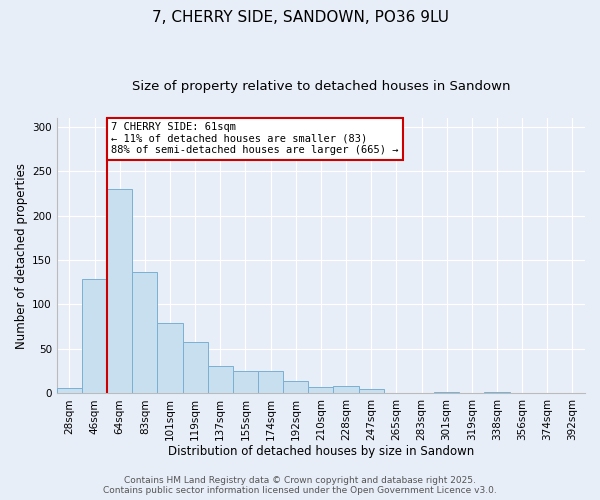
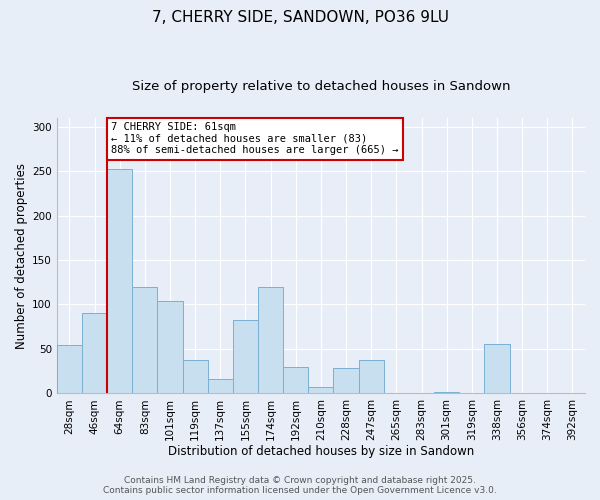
28sqm: 6 -> 54
46sqm: 129 -> 90
64sqm: 230 -> 252
83sqm: 137 -> 120
101sqm: 79 -> 104
119sqm: 58 -> 38
137sqm: 31 -> 16
155sqm: 25 -> 82
174sqm: 25 -> 120
192sqm: 14 -> 30
228sqm: 8 -> 28
247sqm: 5 -> 38
338sqm: 1 -> 56
